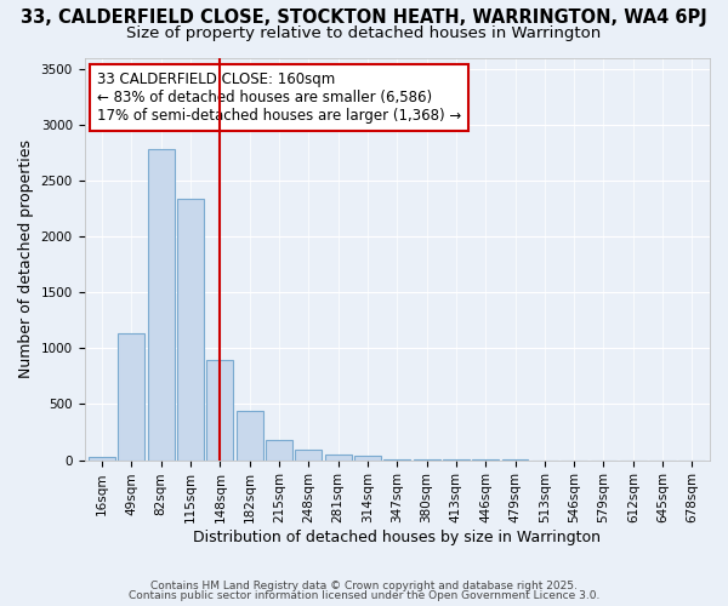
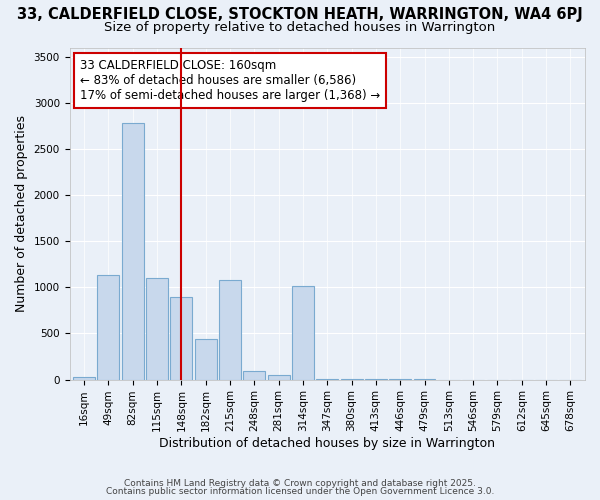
115sqm: 2340 -> 1100
215sqm: 180 -> 1080
314sqm: 40 -> 1020
